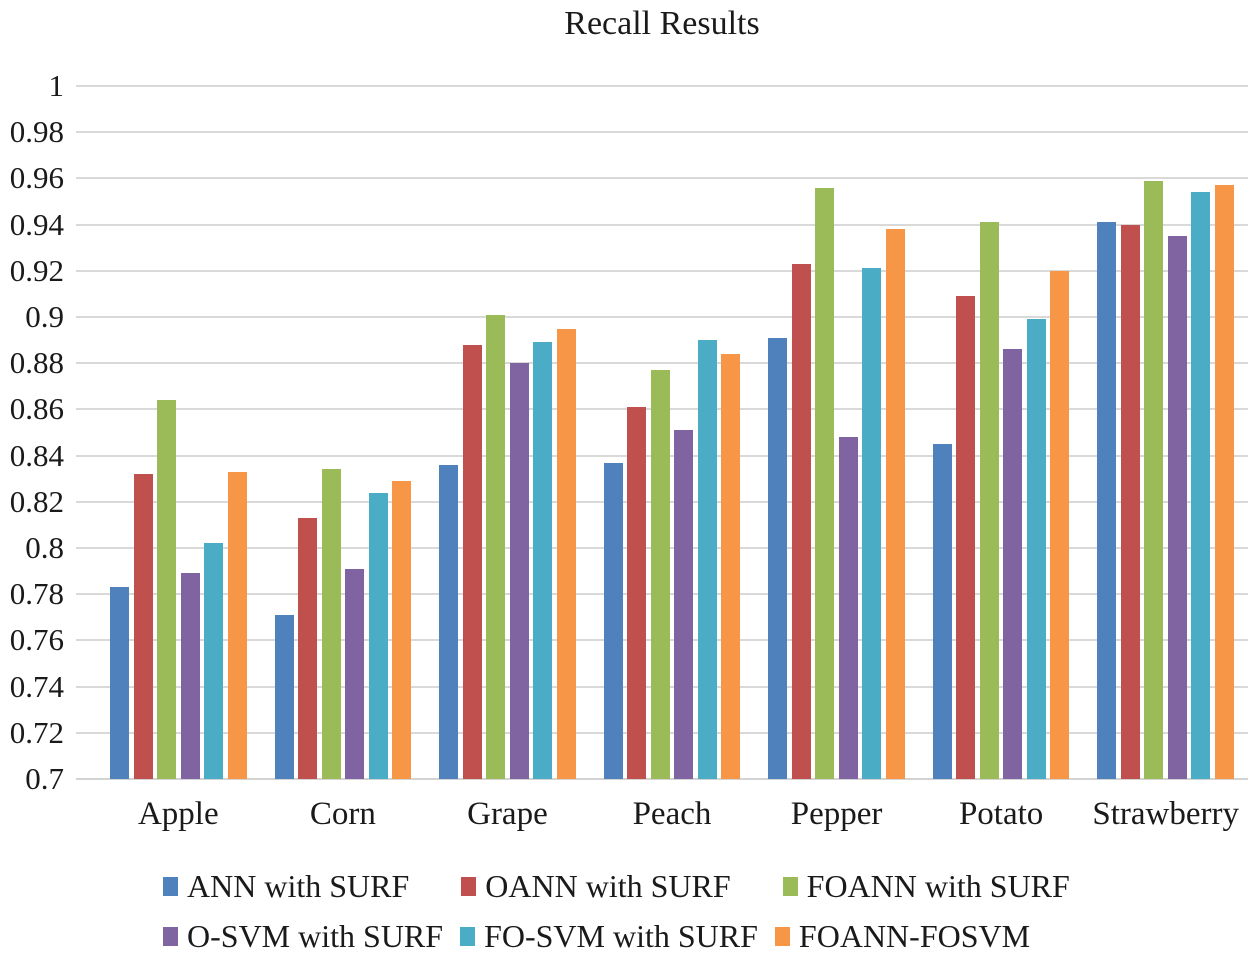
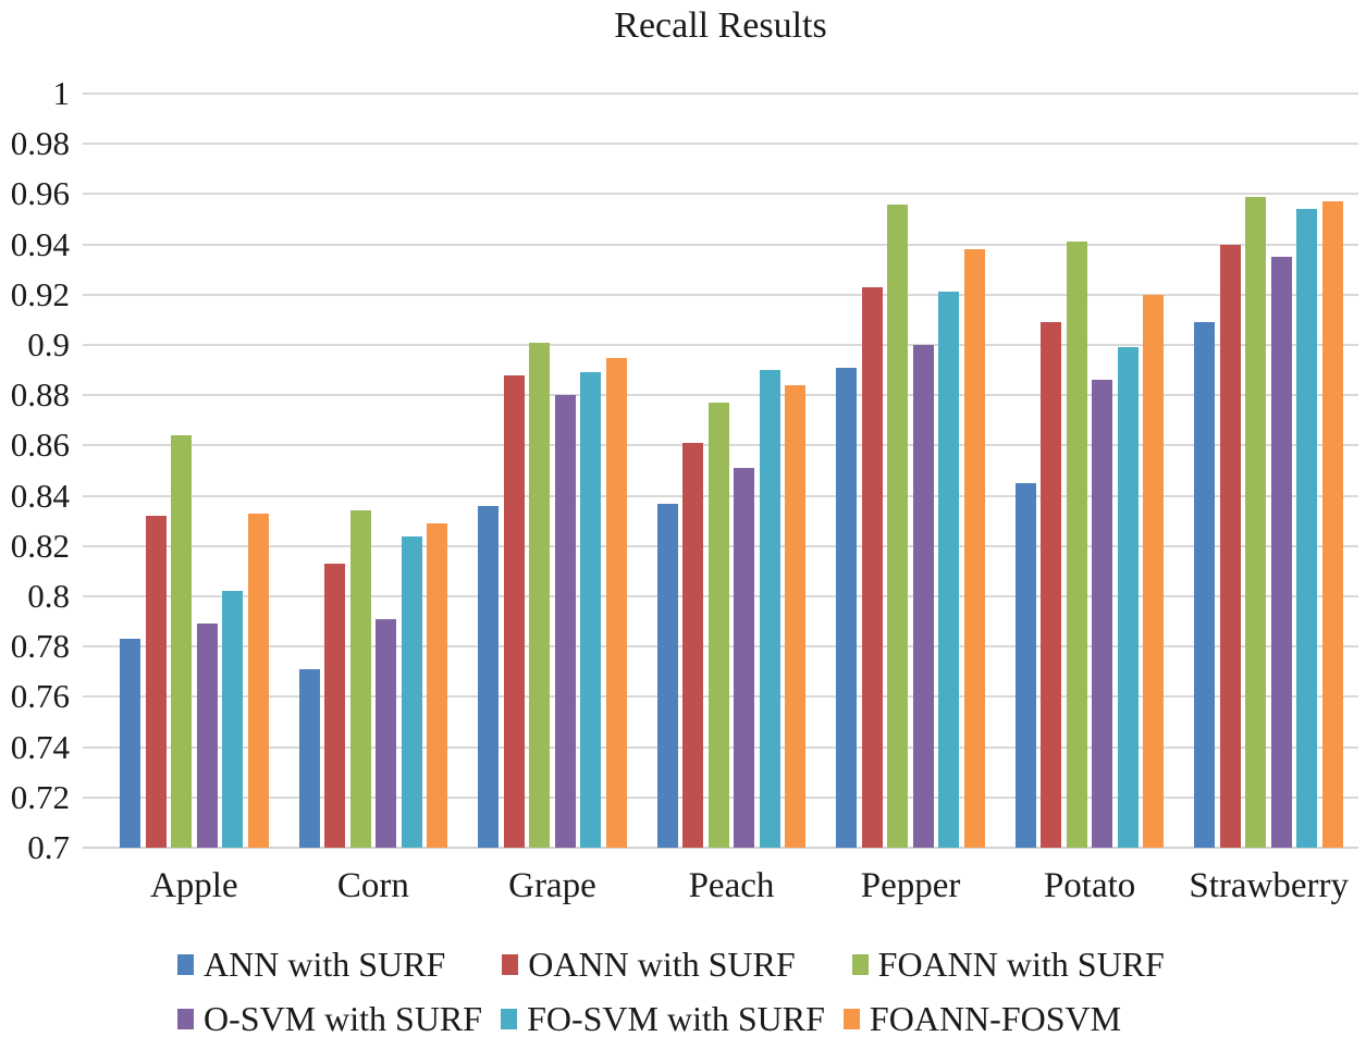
O-SVM with SURF/Pepper: 0.848 -> 0.900
ANN with SURF/Strawberry: 0.941 -> 0.909
